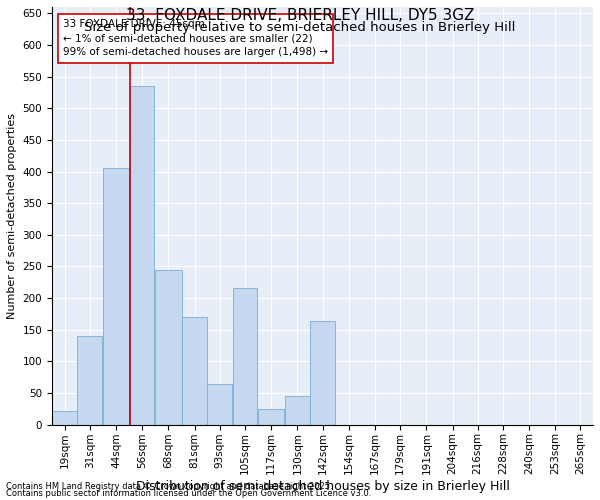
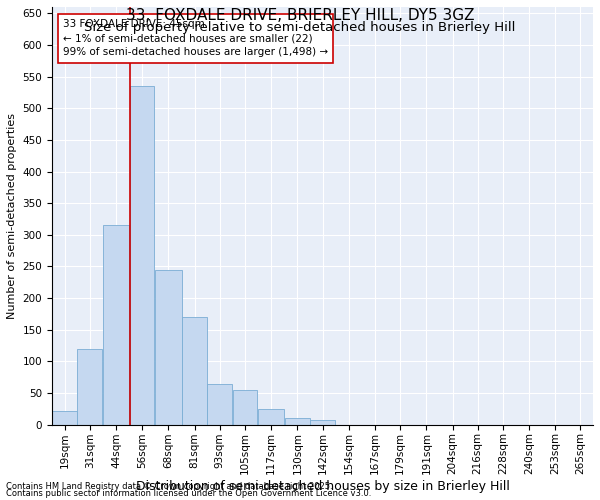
31sqm: 140 -> 120
44sqm: 406 -> 315
105sqm: 216 -> 55
130sqm: 46 -> 10
142sqm: 164 -> 8
